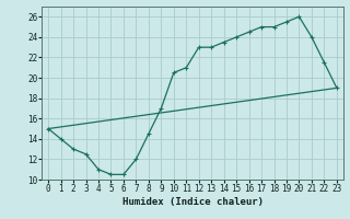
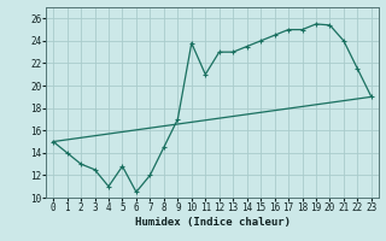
5: 10.5 -> 12.8
10: 20.5 -> 23.8
20: 26.0 -> 25.4
